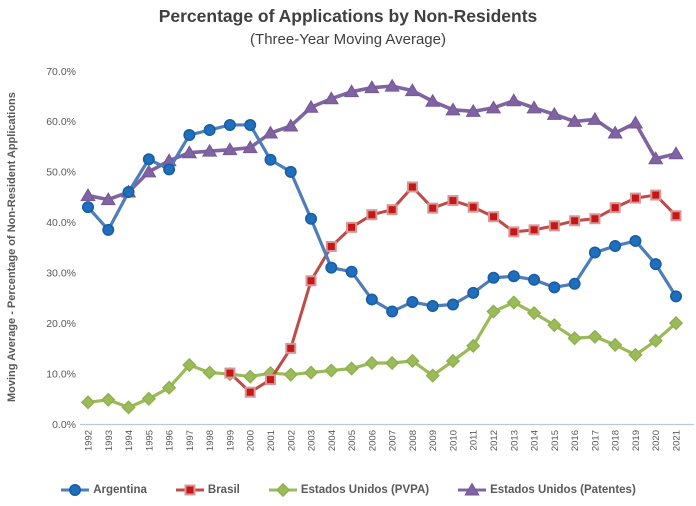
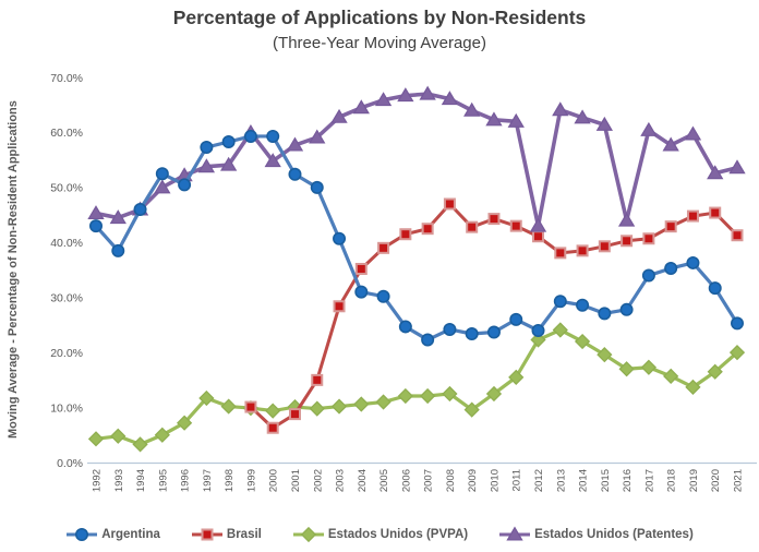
Estados Unidos (Patentes)/1999: 54% -> 60%
Estados Unidos (Patentes)/2012: 63% -> 43%
Argentina/2012: 29% -> 24%
Estados Unidos (Patentes)/2016: 60% -> 44%
